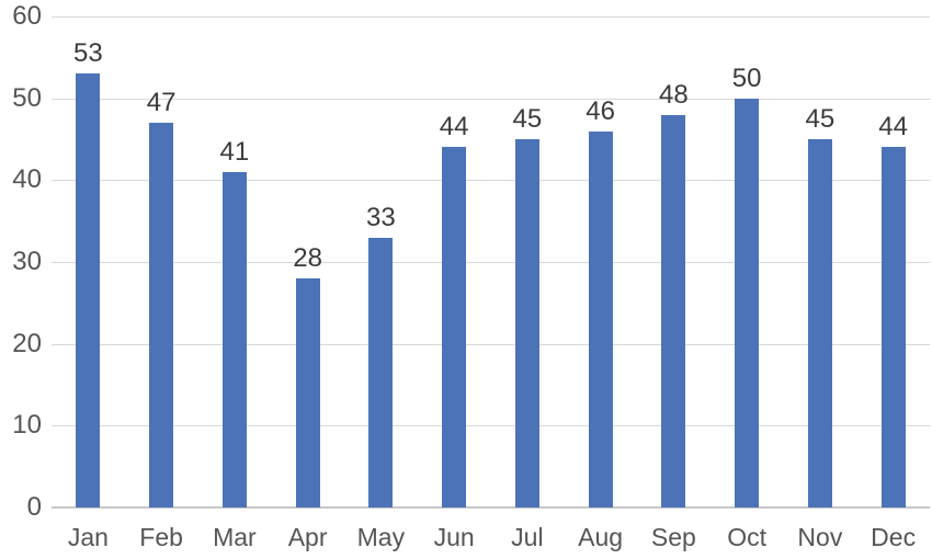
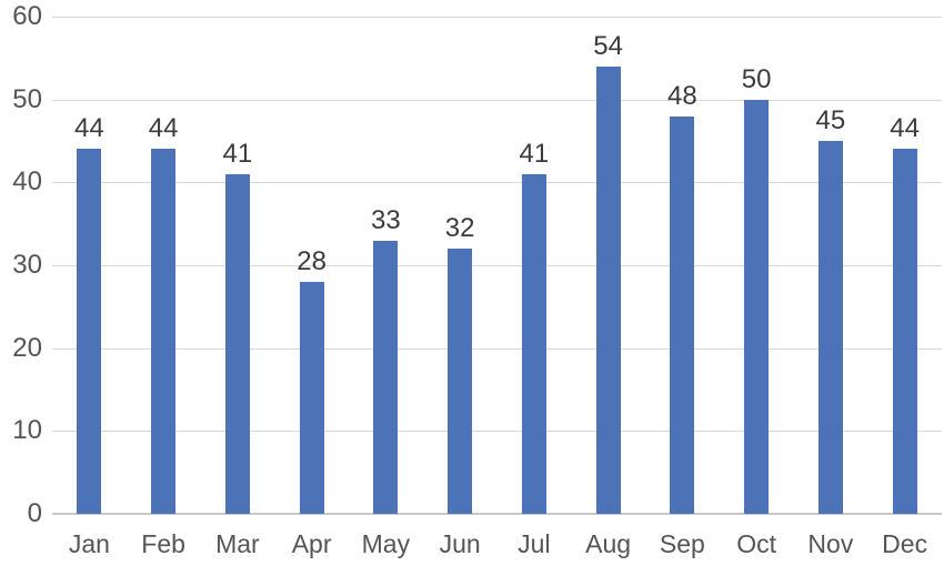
Jan: 53 -> 44
Feb: 47 -> 44
Jun: 44 -> 32
Jul: 45 -> 41
Aug: 46 -> 54
